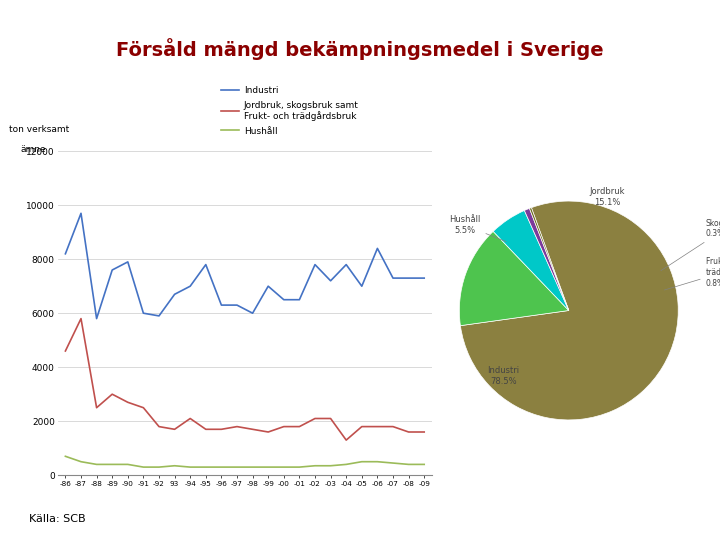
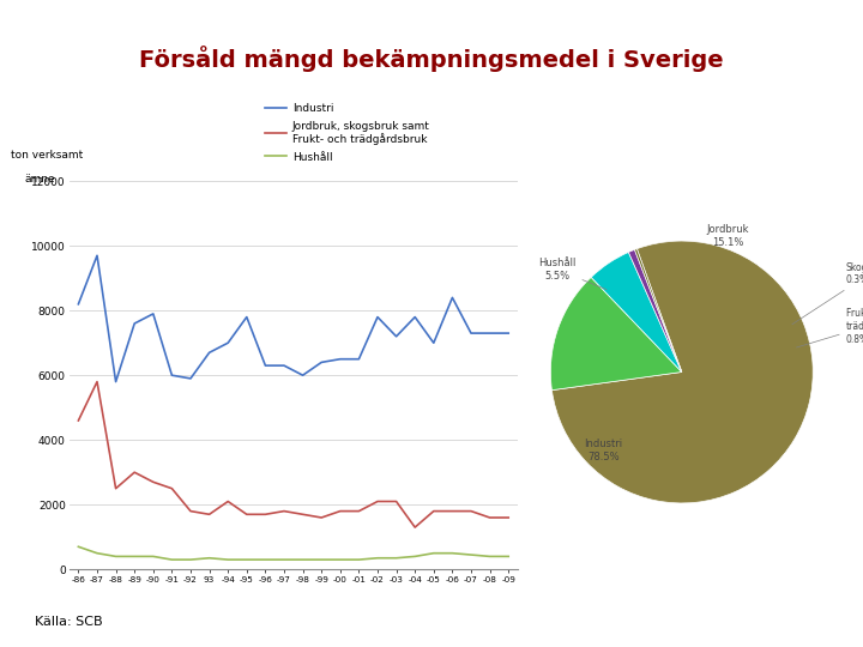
Industri/-99: 7000 -> 6400
